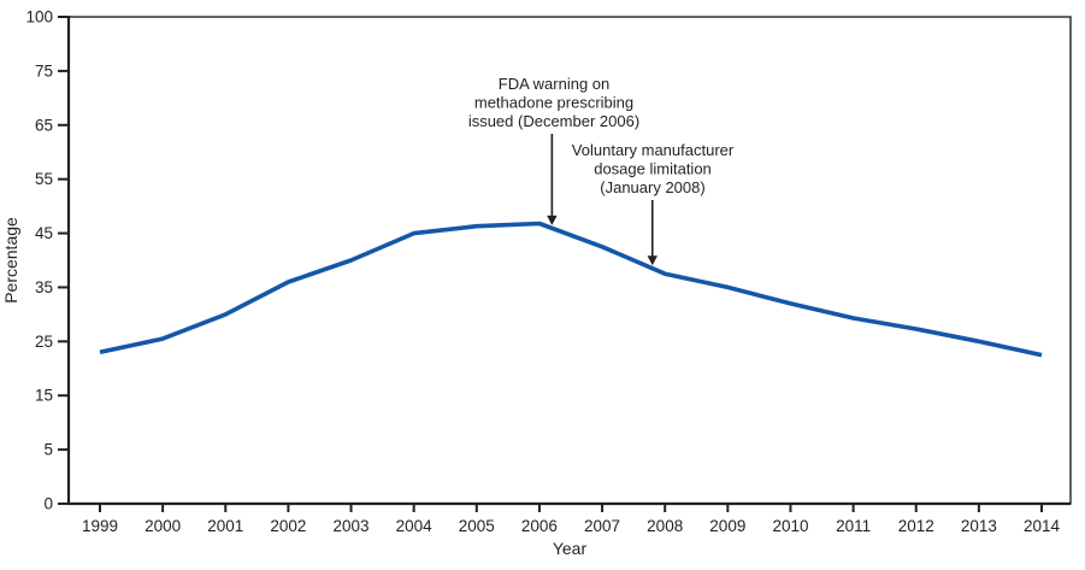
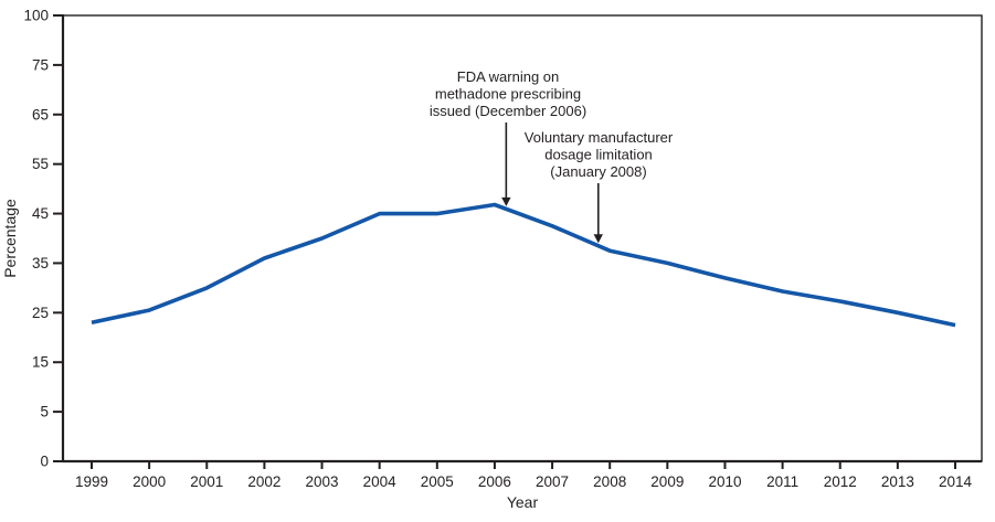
2005: 46 -> 45
